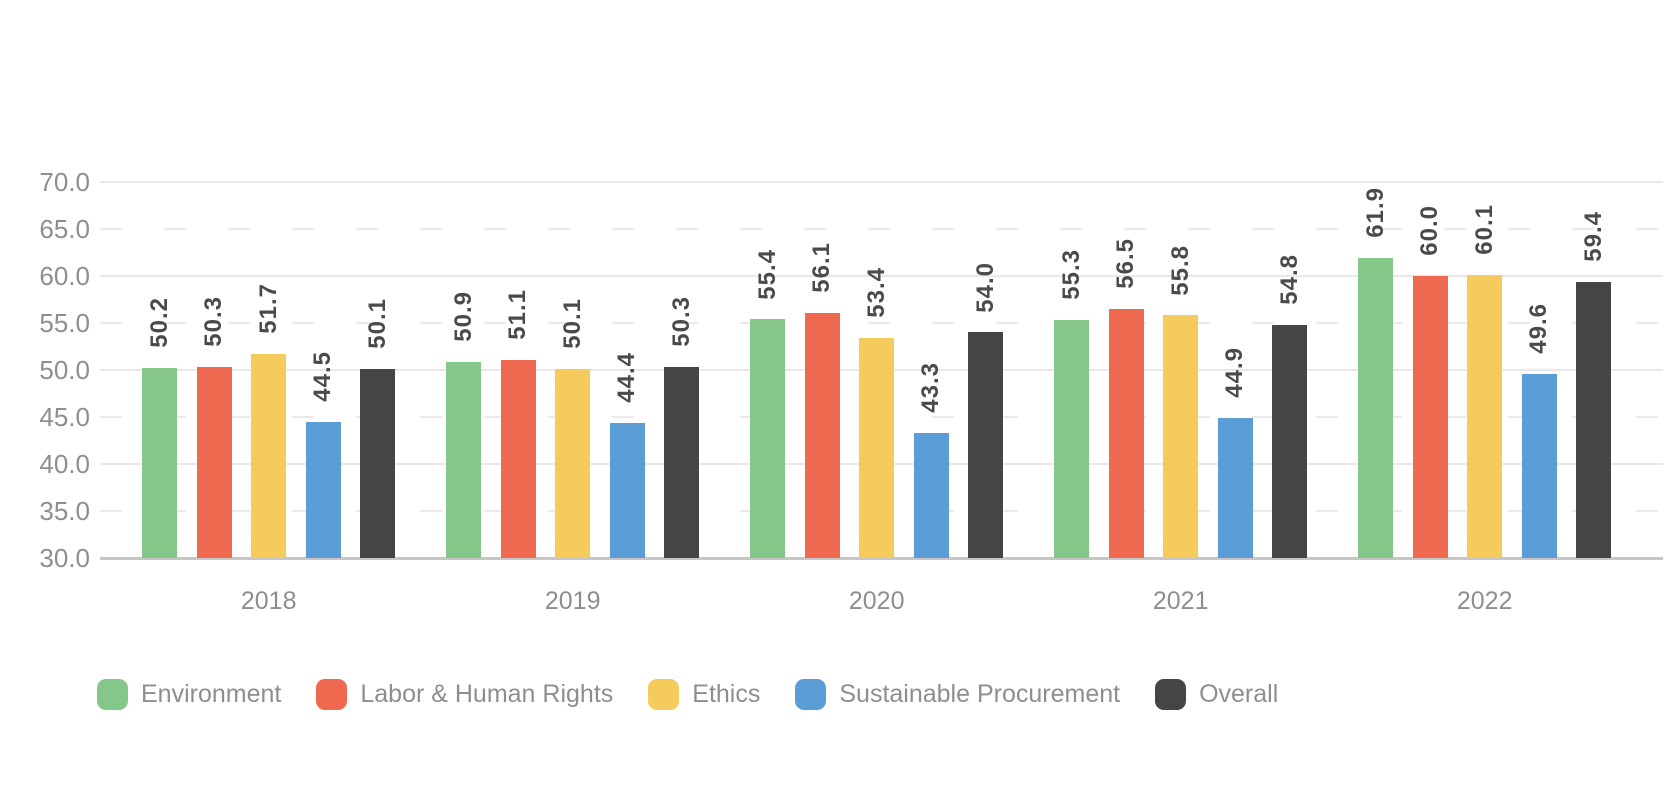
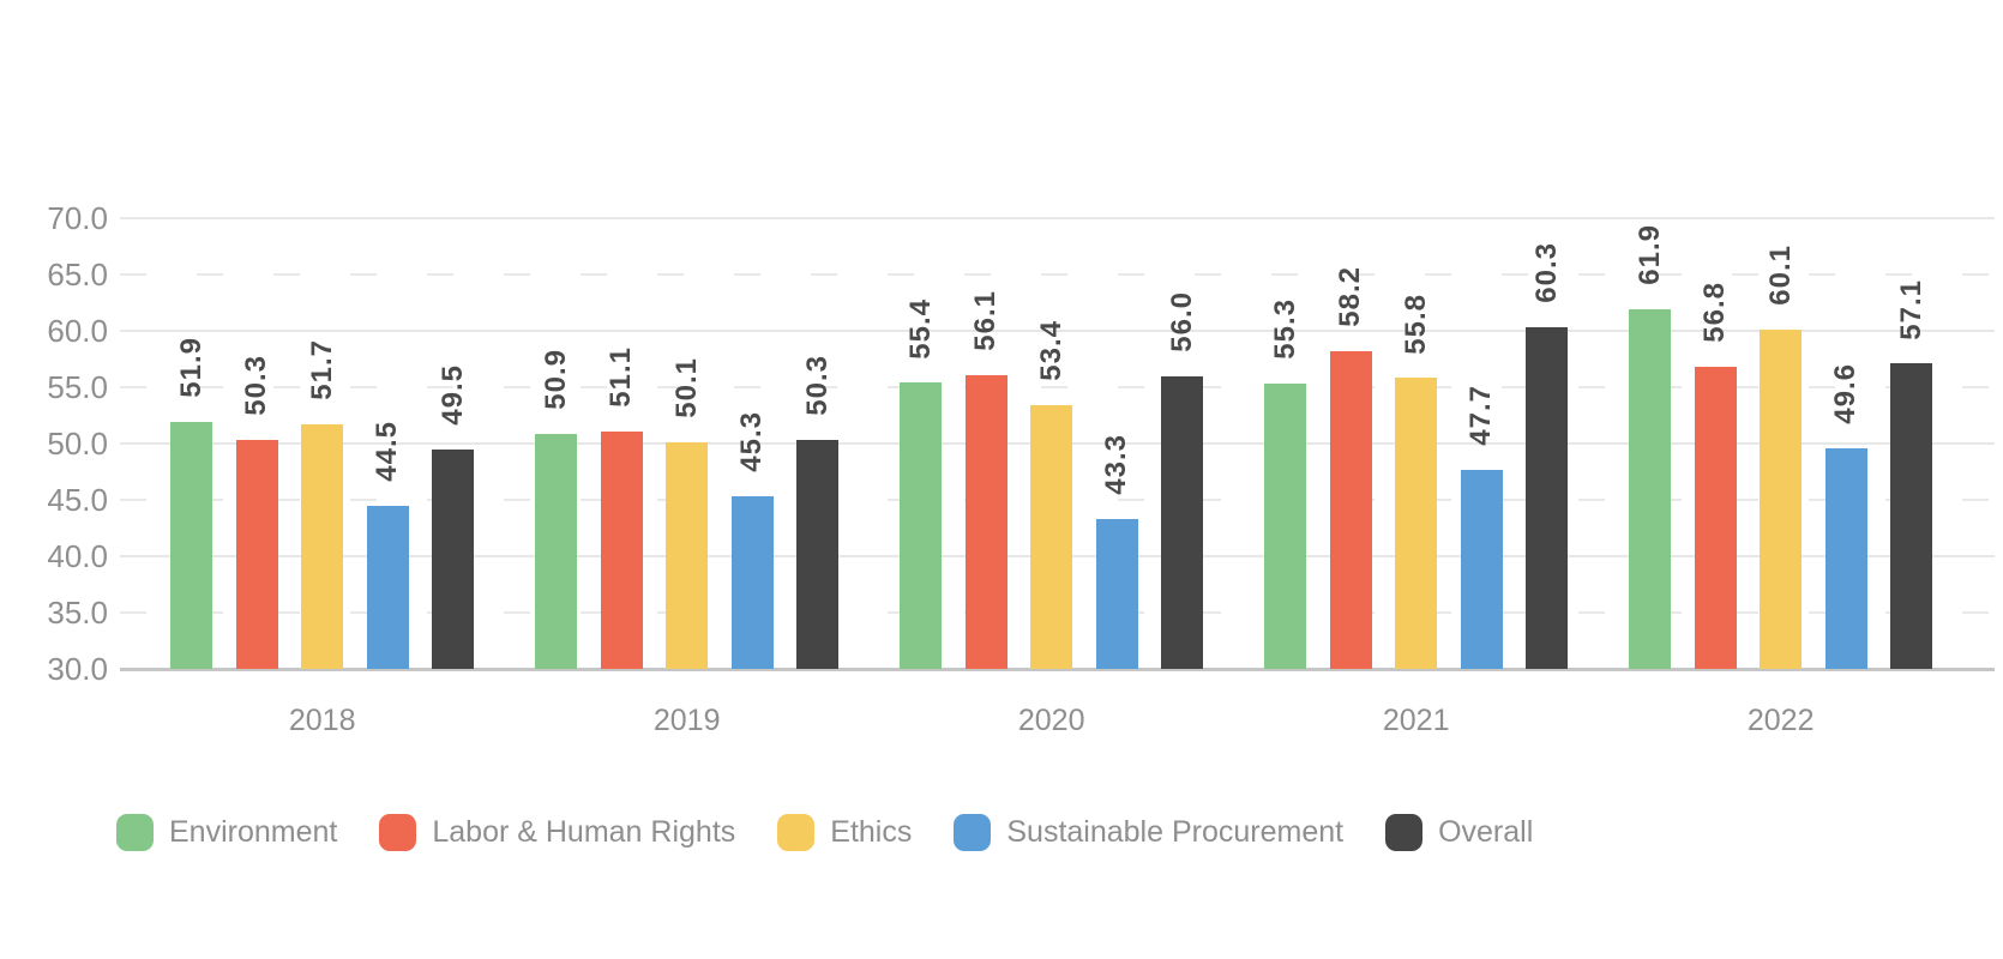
Environment/2018: 50.2 -> 51.9
Overall/2018: 50.1 -> 49.5
Sustainable Procurement/2019: 44.4 -> 45.3
Overall/2020: 54.0 -> 56.0
Labor & Human Rights/2021: 56.5 -> 58.2
Sustainable Procurement/2021: 44.9 -> 47.7
Overall/2021: 54.8 -> 60.3
Labor & Human Rights/2022: 60.0 -> 56.8
Overall/2022: 59.4 -> 57.1
